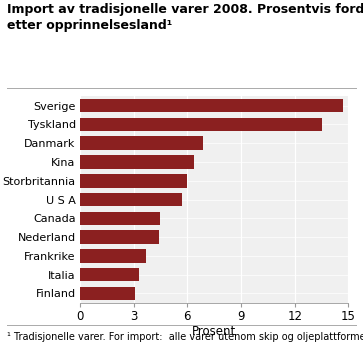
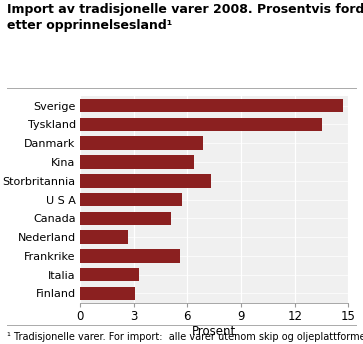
Storbritannia: 6.0 -> 7.3
Canada: 4.5 -> 5.1
Nederland: 4.4 -> 2.7
Frankrike: 3.7 -> 5.6
